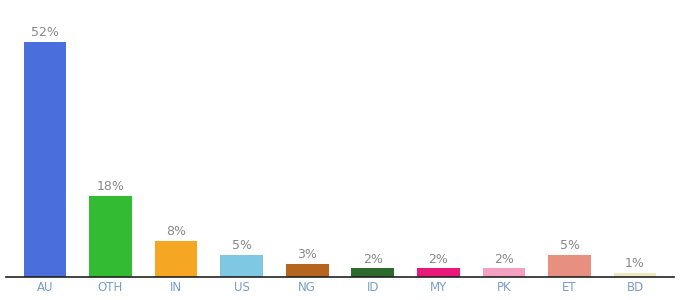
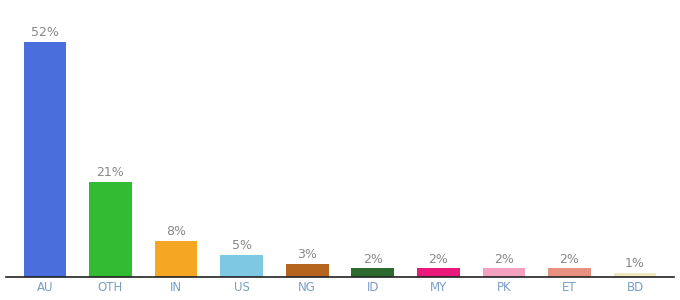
OTH: 18% -> 21%
ET: 5% -> 2%
